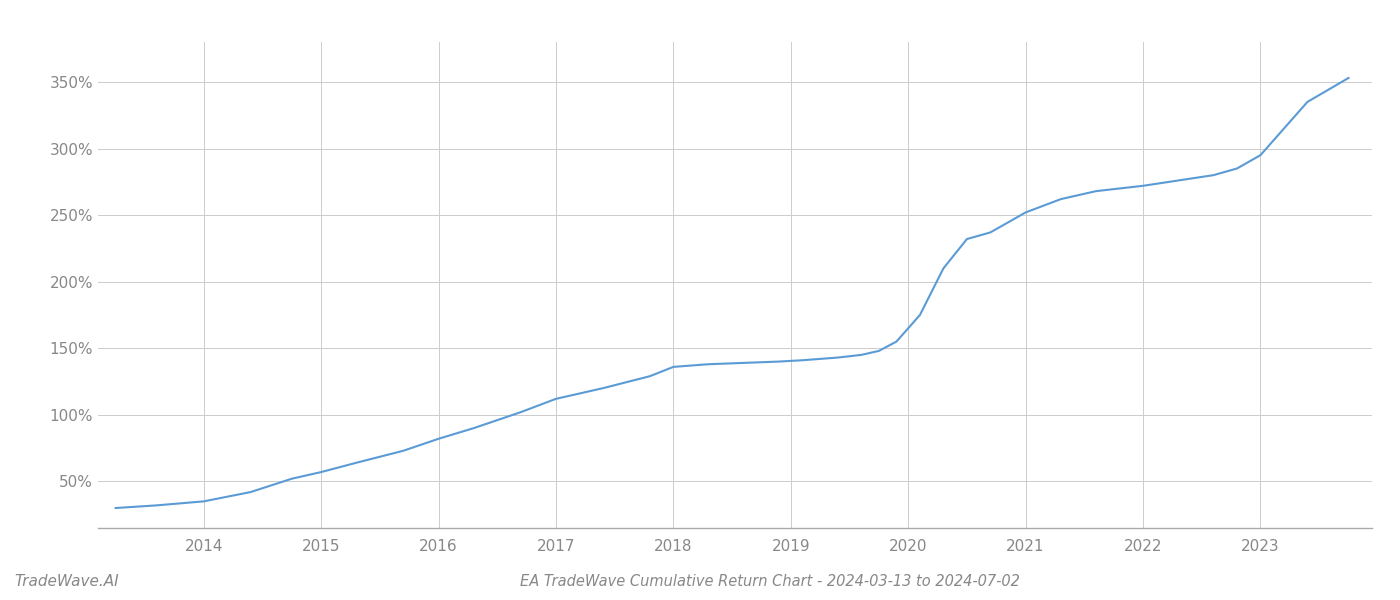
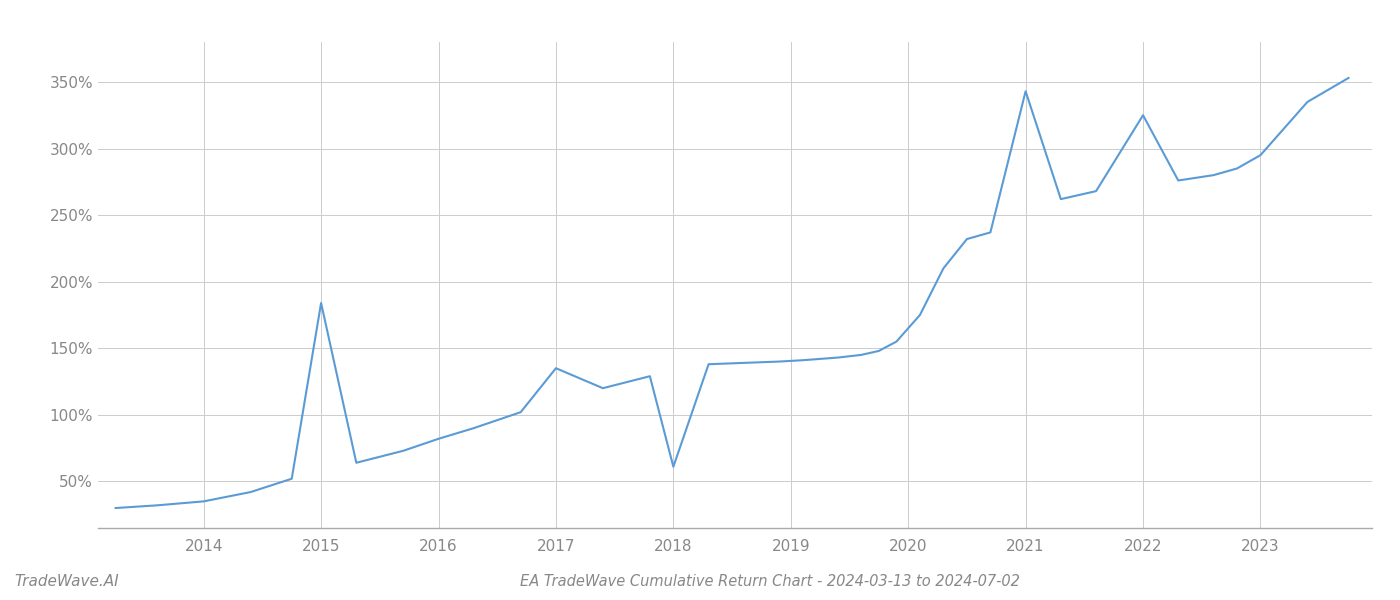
2015: 57% -> 184%
2017: 112% -> 135%
2018: 136% -> 61%
2021: 252% -> 343%
2022: 272% -> 325%
